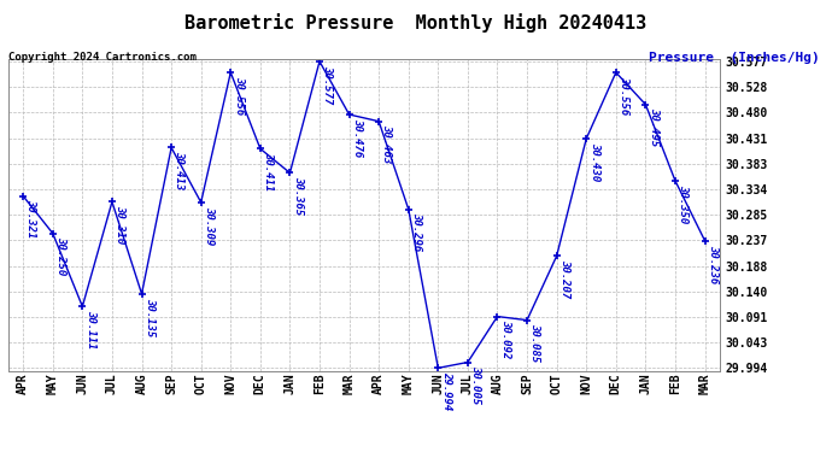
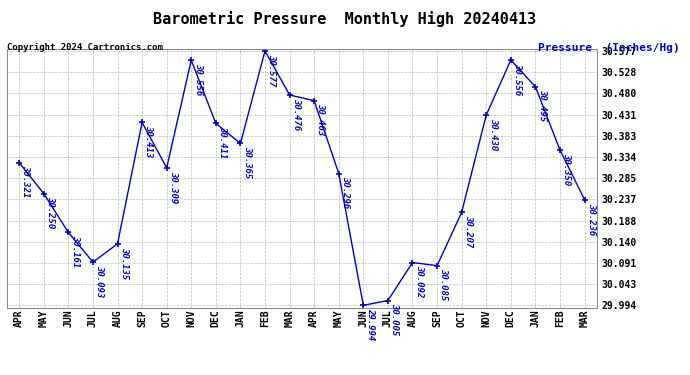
JUN: 30.111 -> 30.161
JUL: 30.310 -> 30.093
